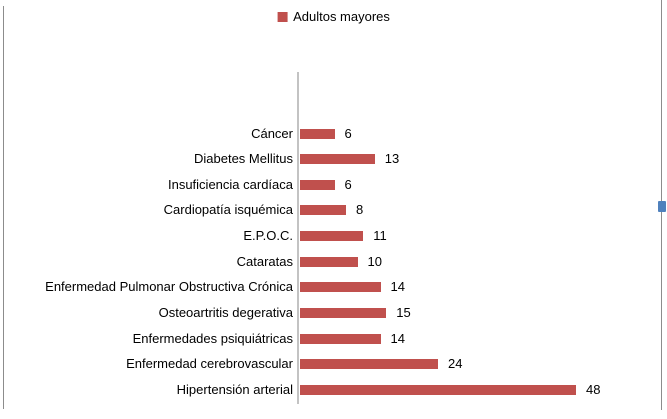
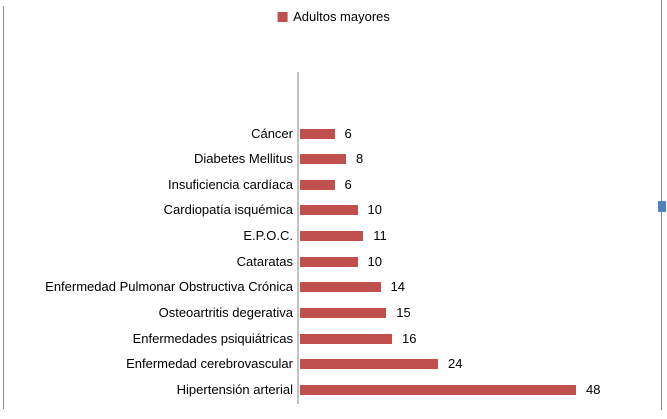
Diabetes Mellitus: 13 -> 8
Cardiopatía isquémica: 8 -> 10
Enfermedades psiquiátricas: 14 -> 16
